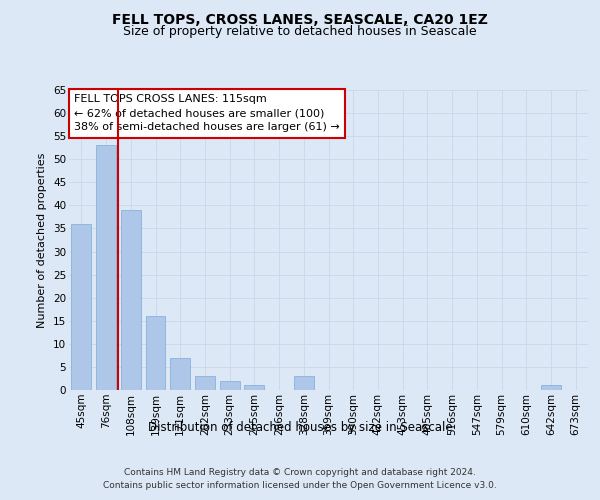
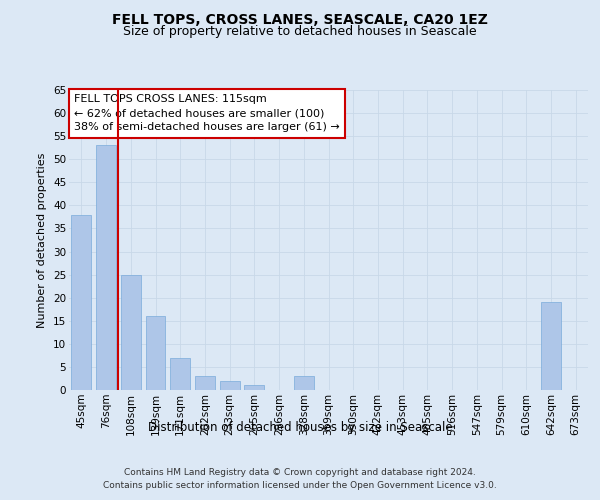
45sqm: 36 -> 38
108sqm: 39 -> 25
642sqm: 1 -> 19
